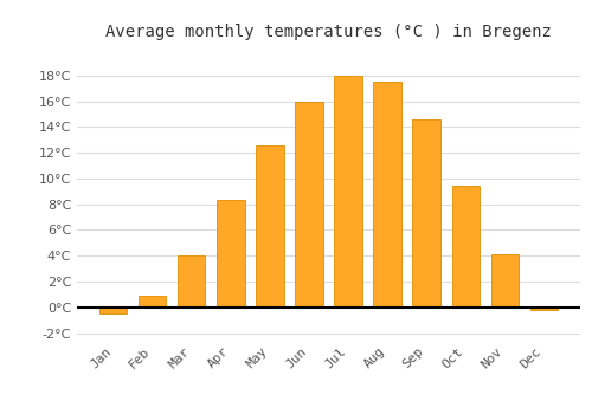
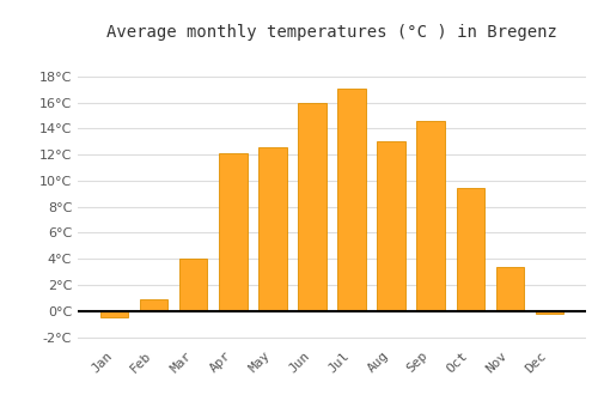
Apr: 8.3°C -> 12.1°C
Jul: 18.0°C -> 17.1°C
Aug: 17.5°C -> 13.0°C
Nov: 4.1°C -> 3.4°C
